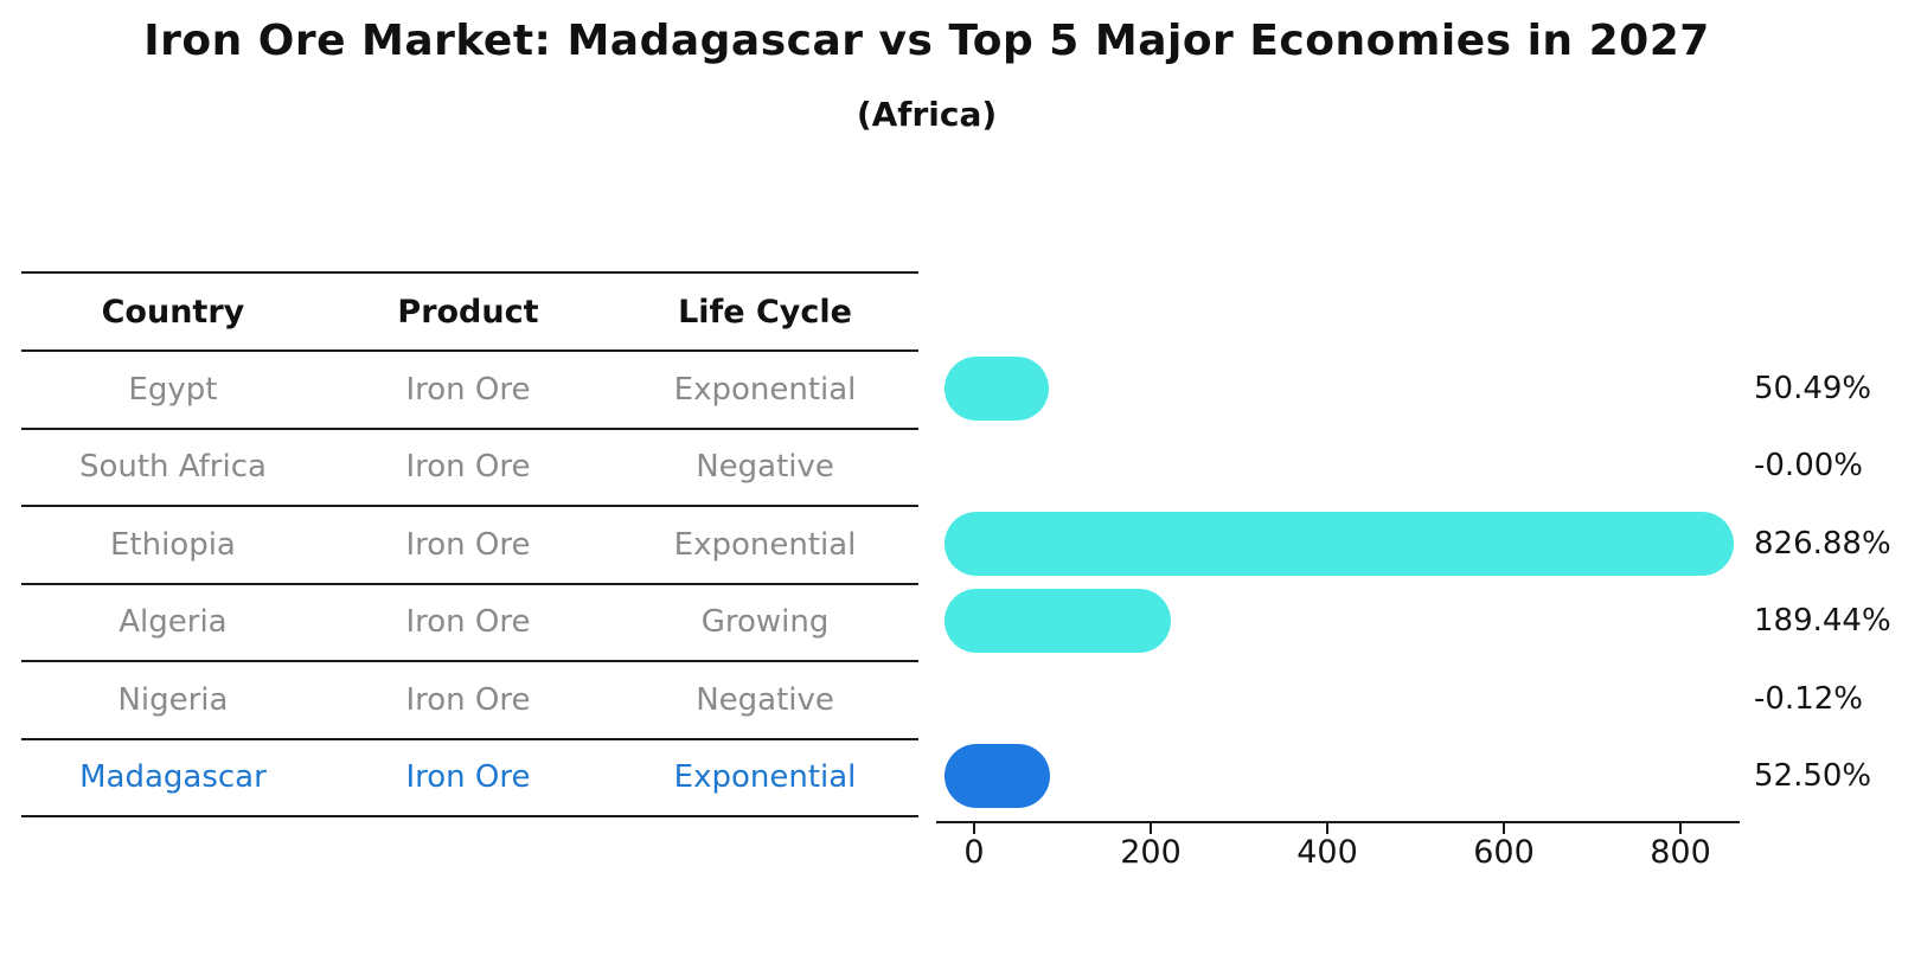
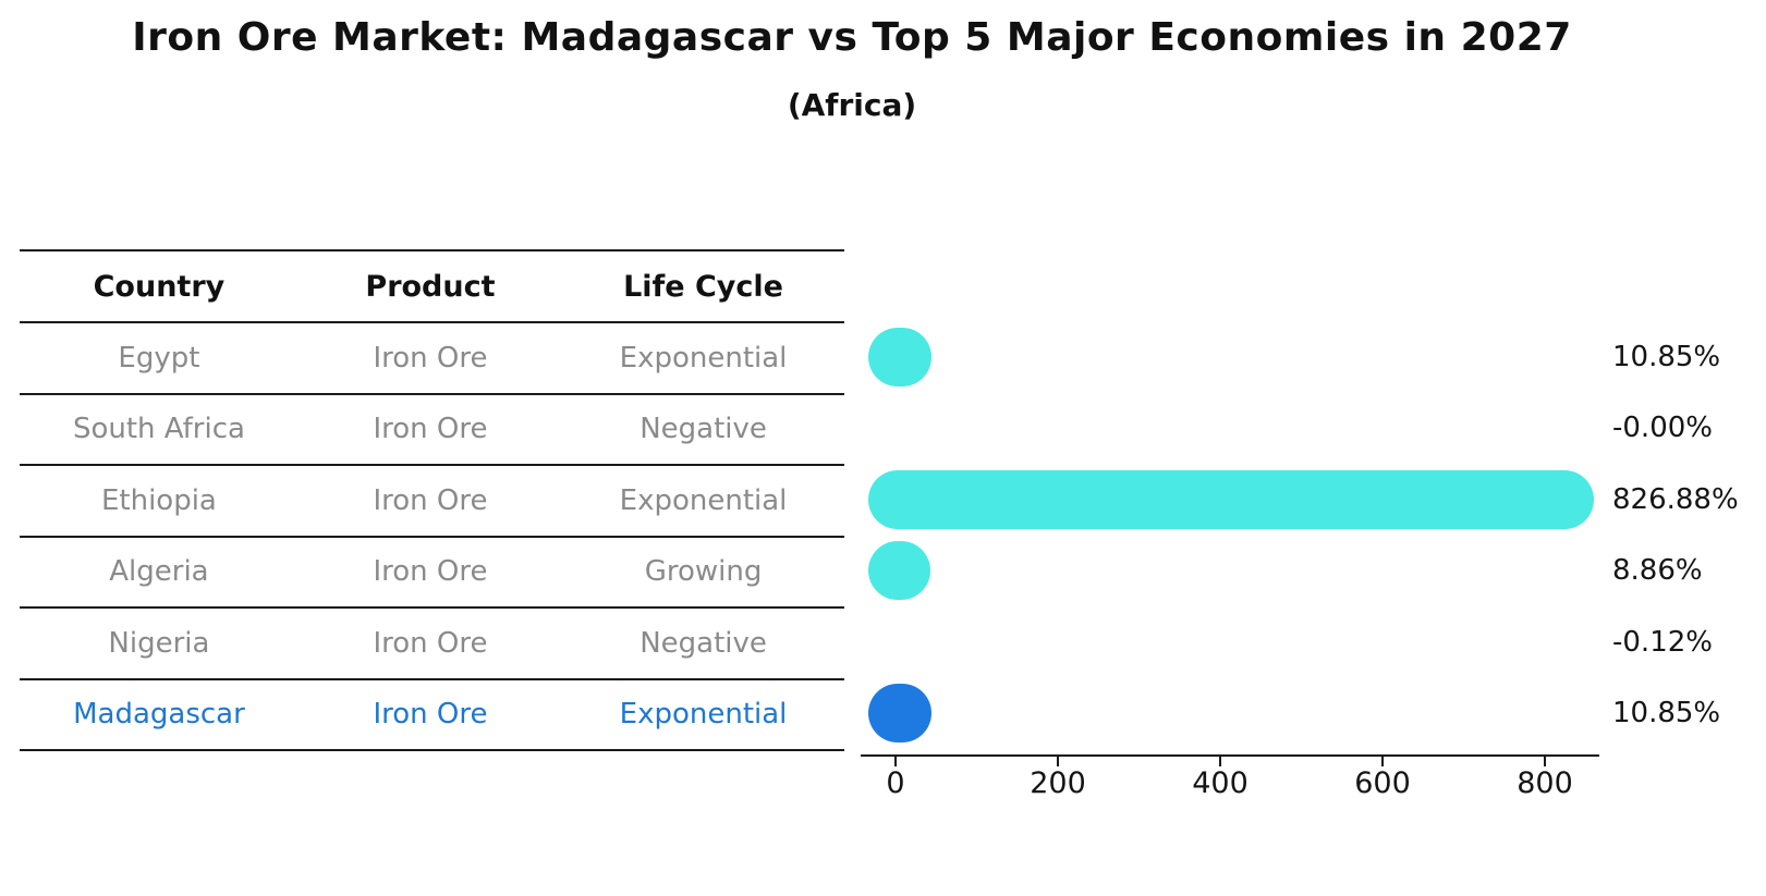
Egypt: 50.49% -> 10.85%
Algeria: 189.44% -> 8.86%
Madagascar: 52.50% -> 10.85%
